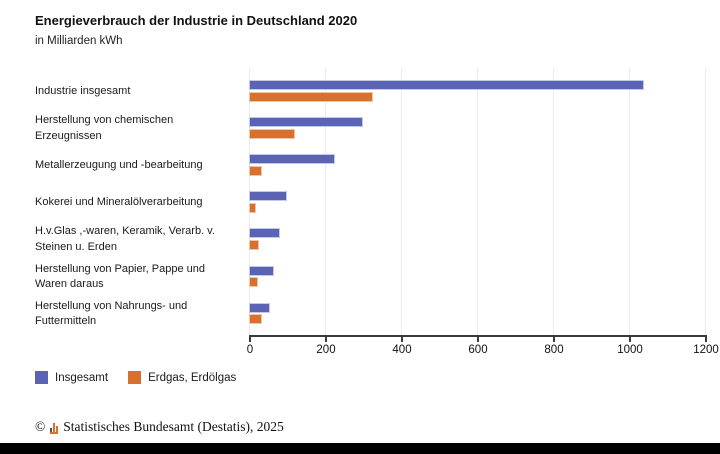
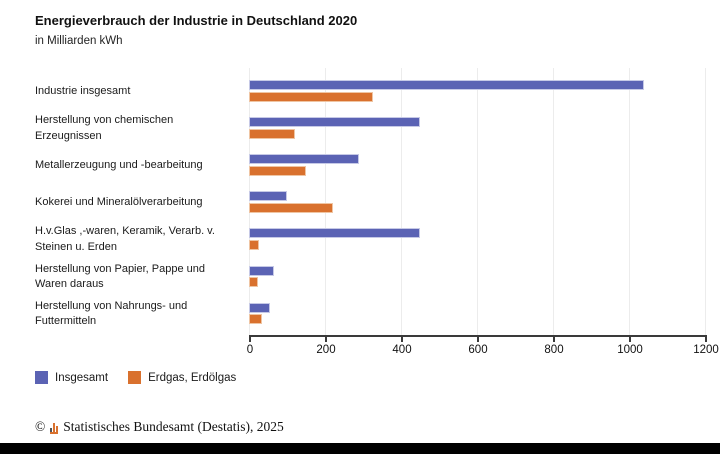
Insgesamt/Herstellung von chemischen Erzeugnissen: 300 -> 450
Insgesamt/Metallerzeugung und -bearbeitung: 220 -> 290
Erdgas, Erdölgas/Metallerzeugung und -bearbeitung: 30 -> 150
Erdgas, Erdölgas/Kokerei und Mineralölverarbeitung: 20 -> 220
Insgesamt/H.v.Glas ,-waren, Keramik, Verarb. v. Steinen u. Erden: 80 -> 450
